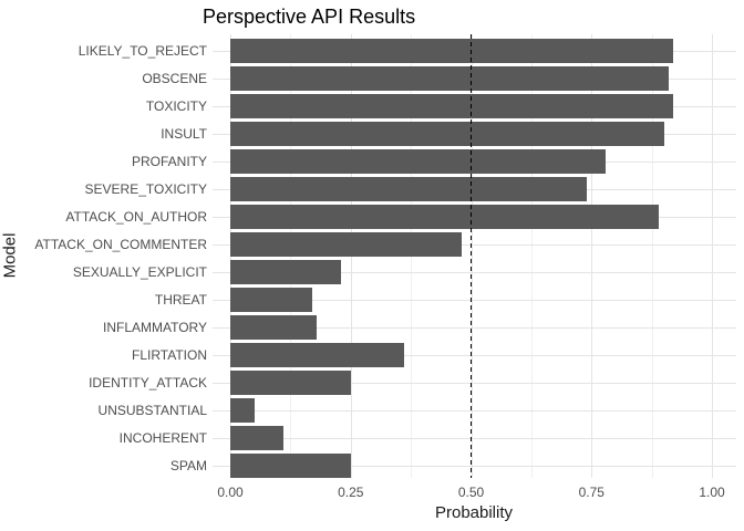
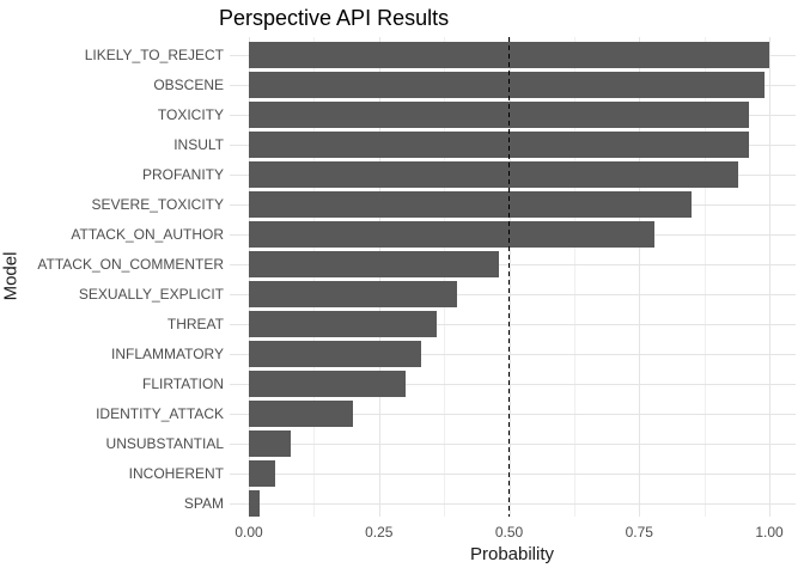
LIKELY_TO_REJECT: 0.92 -> 1.00
OBSCENE: 0.91 -> 0.99
TOXICITY: 0.92 -> 0.96
INSULT: 0.90 -> 0.96
PROFANITY: 0.78 -> 0.94
SEVERE_TOXICITY: 0.74 -> 0.85
ATTACK_ON_AUTHOR: 0.89 -> 0.78
SEXUALLY_EXPLICIT: 0.23 -> 0.40
THREAT: 0.17 -> 0.36
INFLAMMATORY: 0.18 -> 0.33
FLIRTATION: 0.36 -> 0.30
IDENTITY_ATTACK: 0.25 -> 0.20
UNSUBSTANTIAL: 0.05 -> 0.08
INCOHERENT: 0.11 -> 0.05
SPAM: 0.25 -> 0.02
